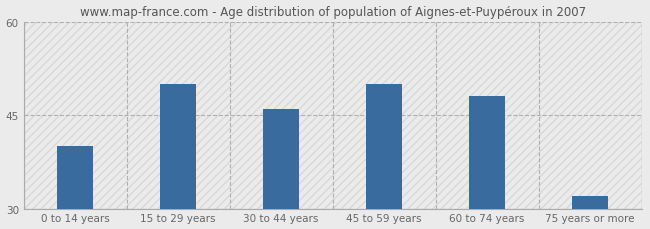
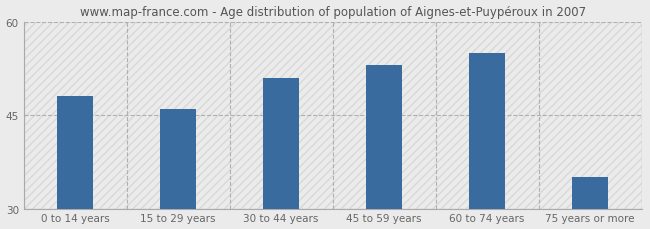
0 to 14 years: 40 -> 48
15 to 29 years: 50 -> 46
30 to 44 years: 46 -> 51
45 to 59 years: 50 -> 53
60 to 74 years: 48 -> 55
75 years or more: 32 -> 35
